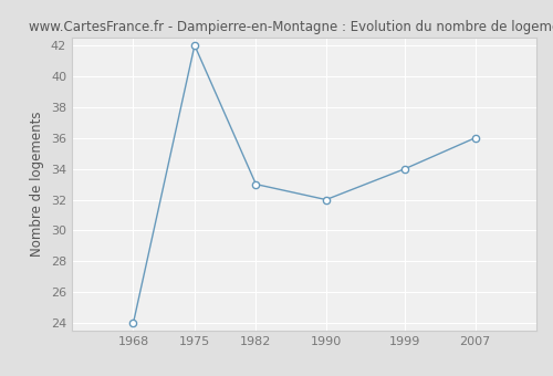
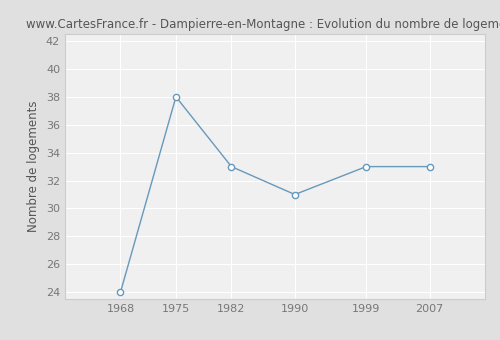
1975: 42 -> 38
1990: 32 -> 31
1999: 34 -> 33
2007: 36 -> 33
